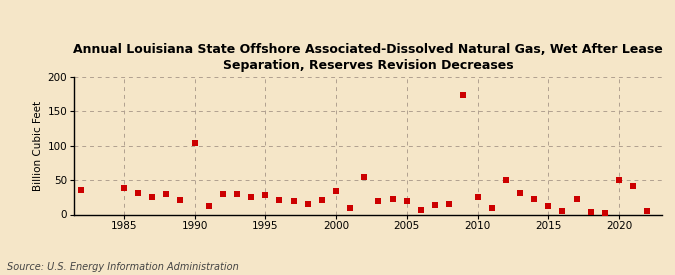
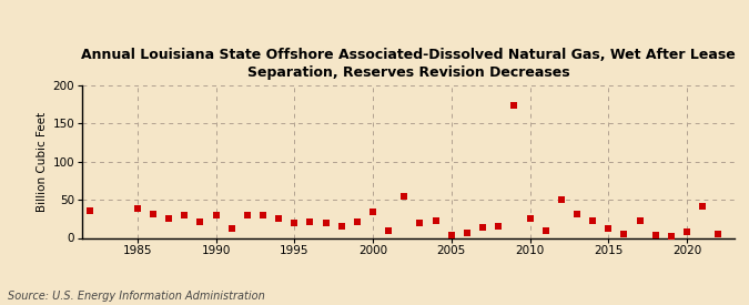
1990: 104 -> 30
1995: 28 -> 20
2005: 20 -> 4
2020: 50 -> 8
